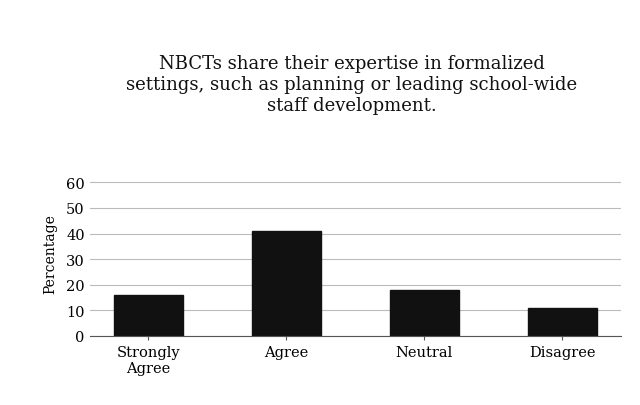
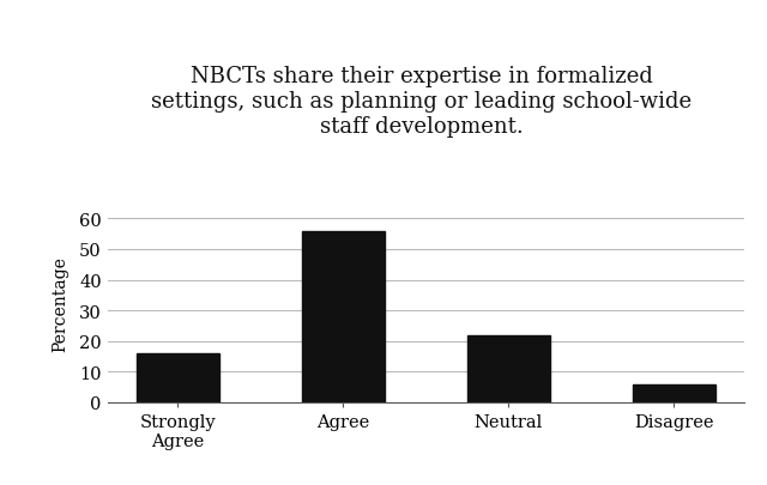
Agree: 41 -> 56
Neutral: 18 -> 22
Disagree: 11 -> 6
